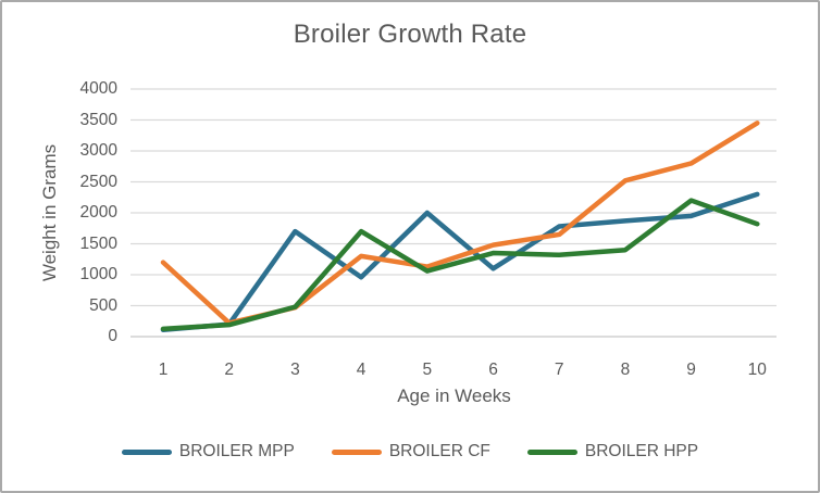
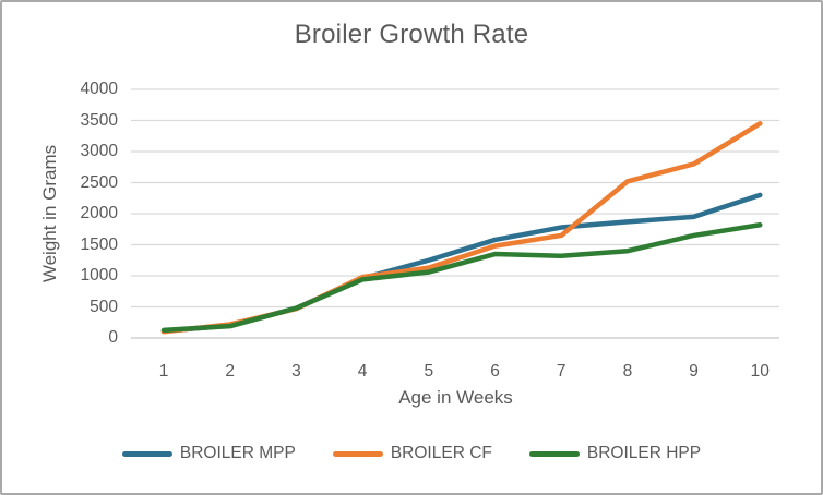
BROILER CF/1: 1200 -> 100
BROILER MPP/3: 1700 -> 500
BROILER CF/4: 1300 -> 1000
BROILER HPP/4: 1700 -> 900
BROILER MPP/5: 2000 -> 1200
BROILER MPP/6: 1100 -> 1600
BROILER HPP/9: 2200 -> 1600
